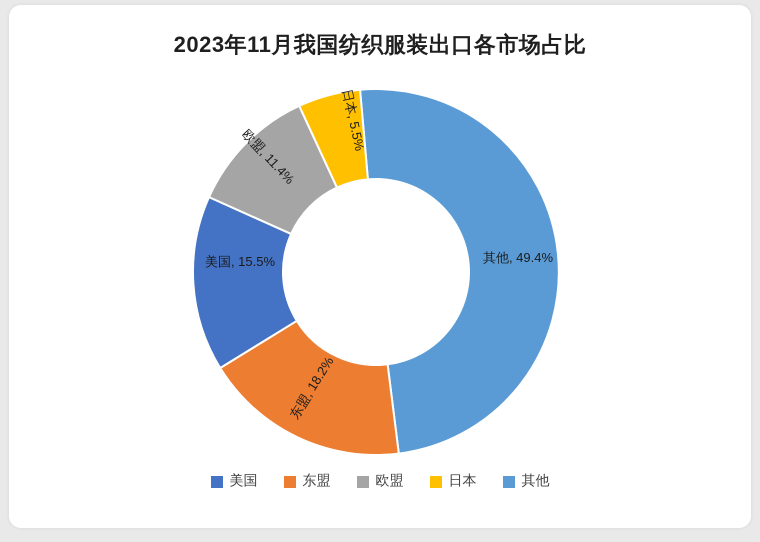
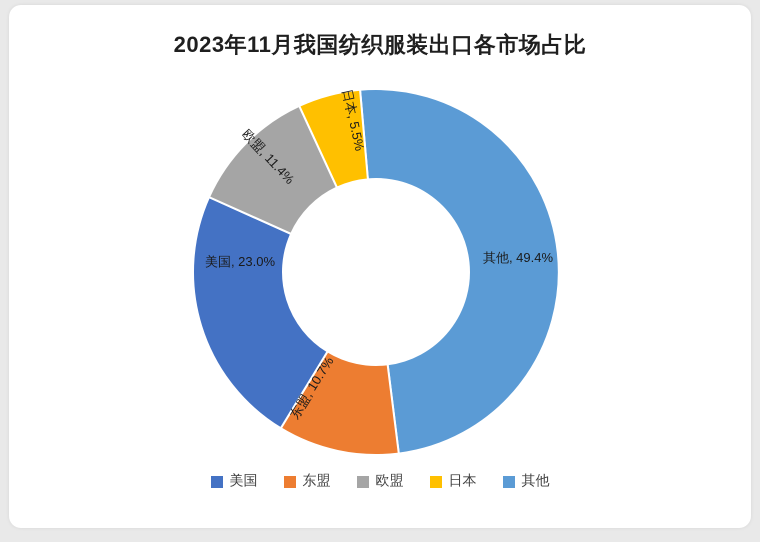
美国: 15.5% -> 23.0%
东盟: 18.2% -> 10.7%
